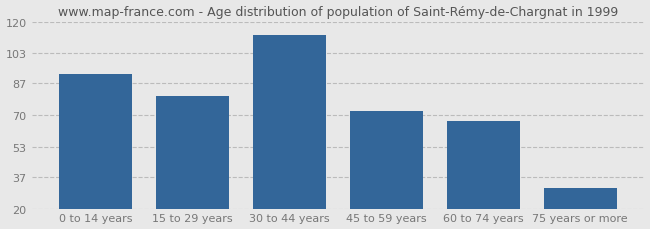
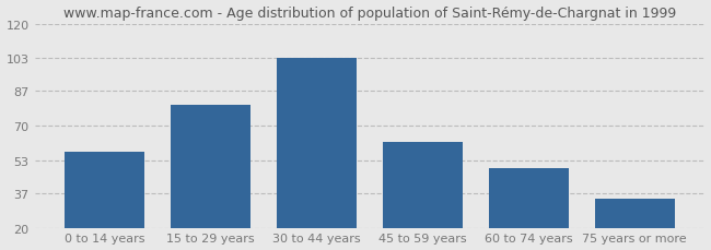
0 to 14 years: 92 -> 57
30 to 44 years: 113 -> 103
45 to 59 years: 72 -> 62
60 to 74 years: 67 -> 49
75 years or more: 31 -> 34
